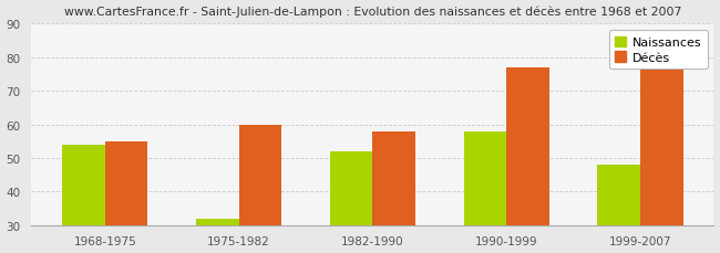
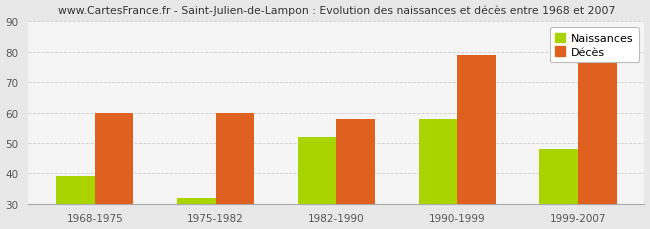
Naissances/1968-1975: 54 -> 39
Décès/1968-1975: 55 -> 60
Décès/1990-1999: 77 -> 79
